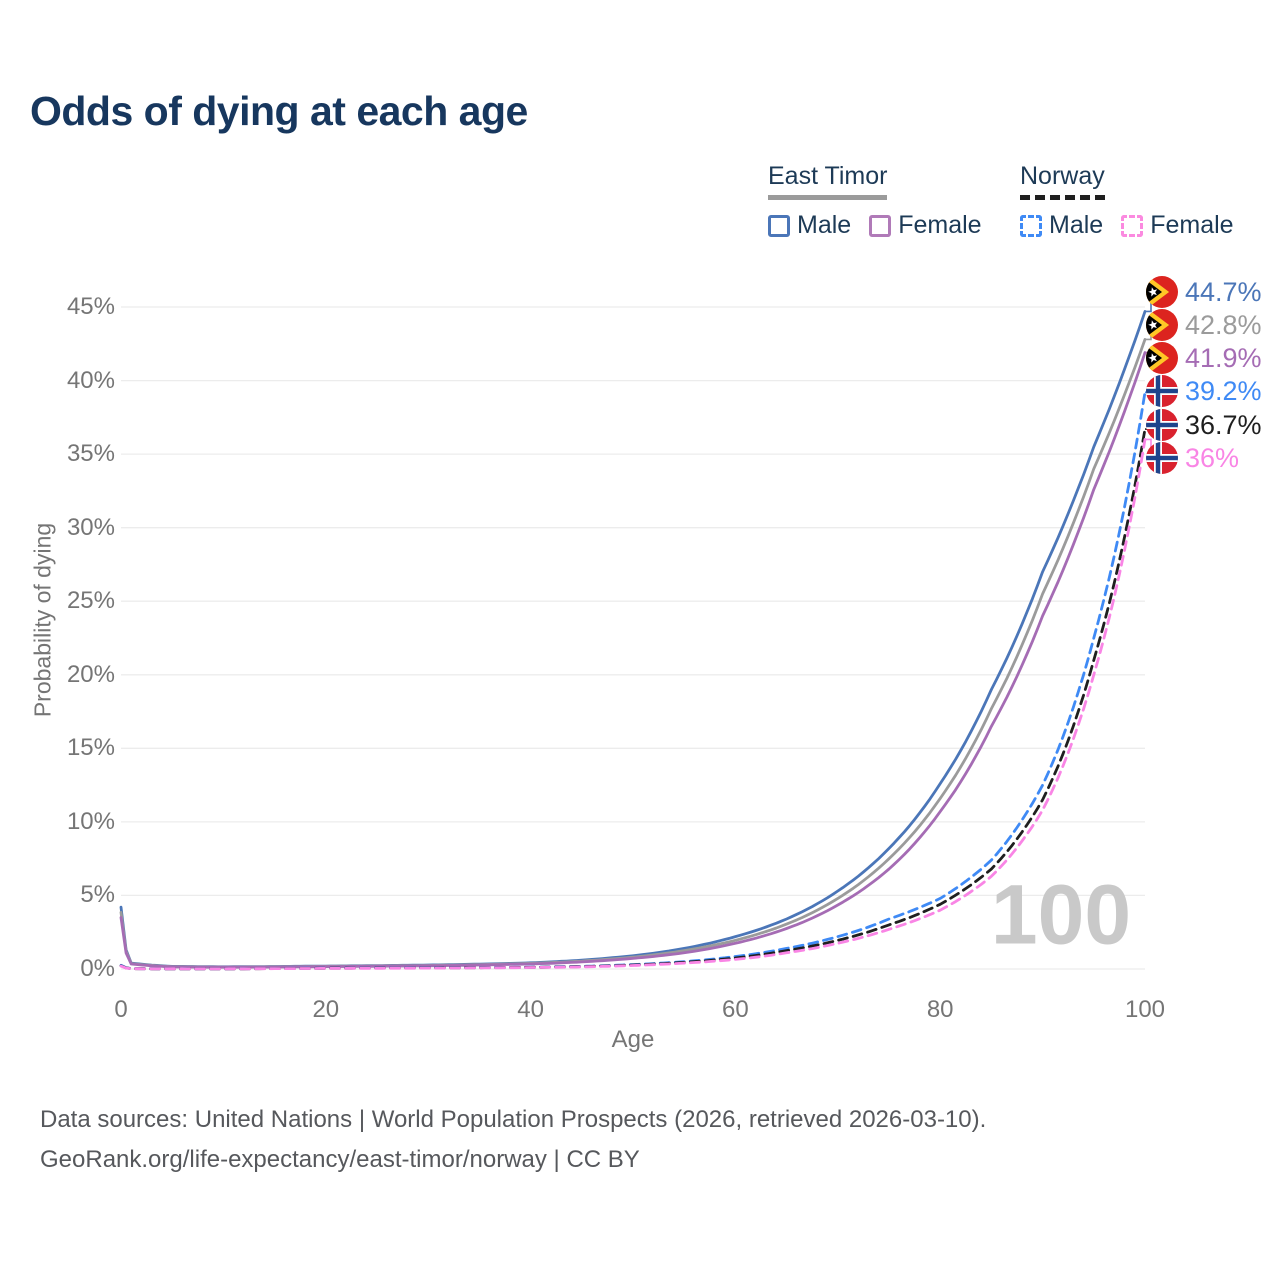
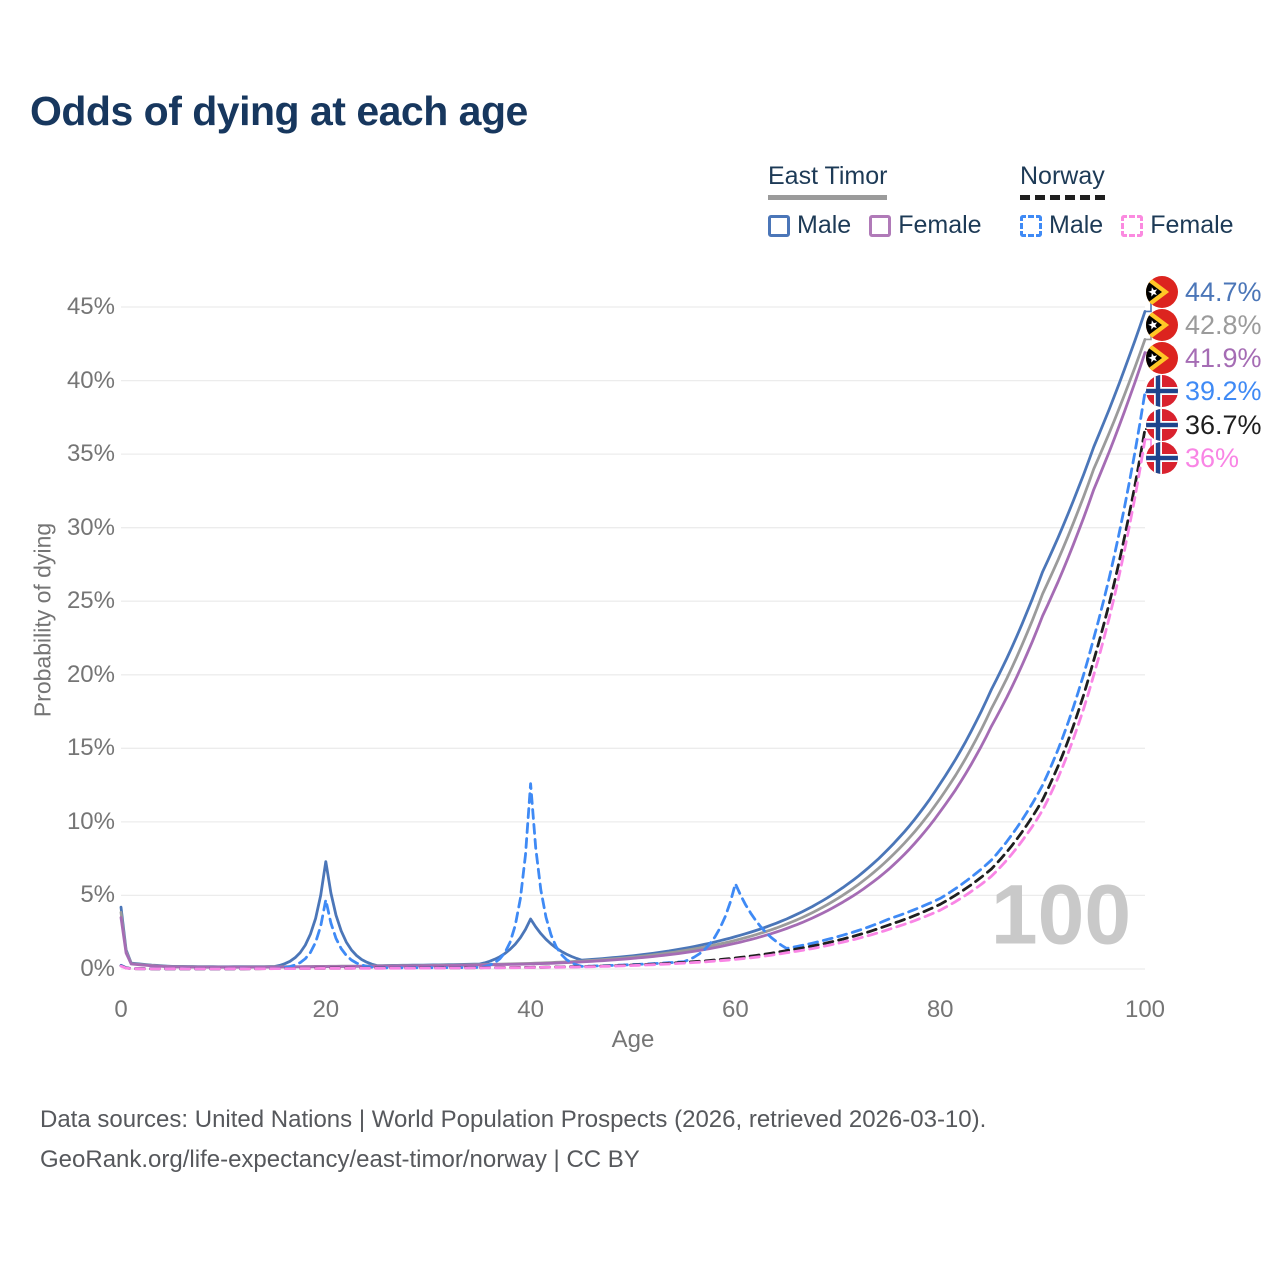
East Timor Male/20: 0.2% -> 7.3%
Norway Male/20: 0.1% -> 4.7%
East Timor Male/40: 0.4% -> 3.4%
Norway Male/40: 0.1% -> 12.6%
Norway Male/60: 0.8% -> 5.8%
